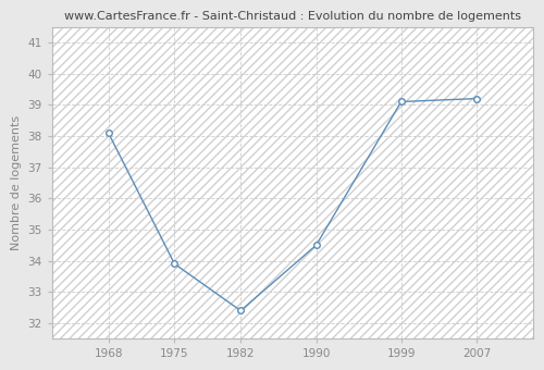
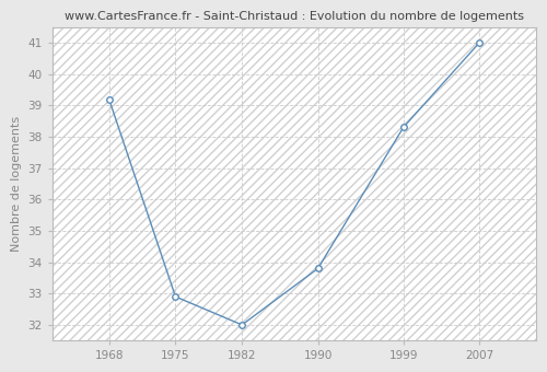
1968: 38.1 -> 39.2
1975: 33.9 -> 32.9
1982: 32.4 -> 32.0
1990: 34.5 -> 33.8
1999: 39.1 -> 38.3
2007: 39.2 -> 41.0
